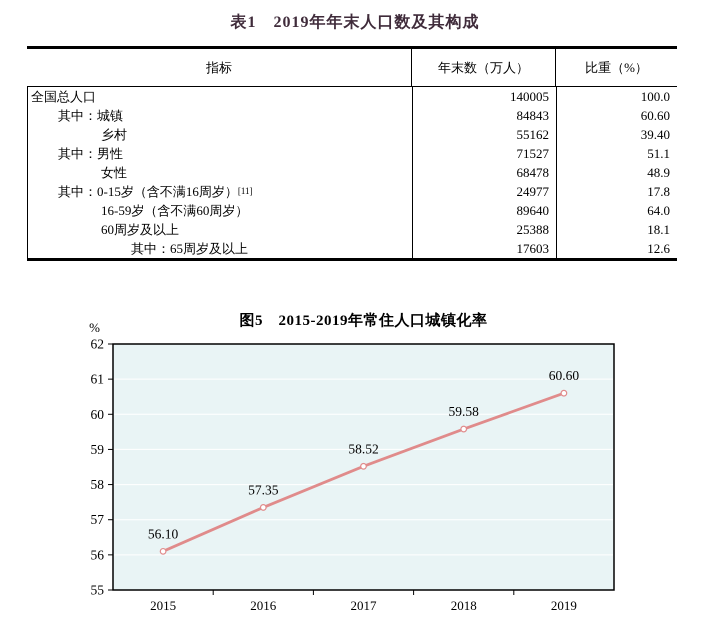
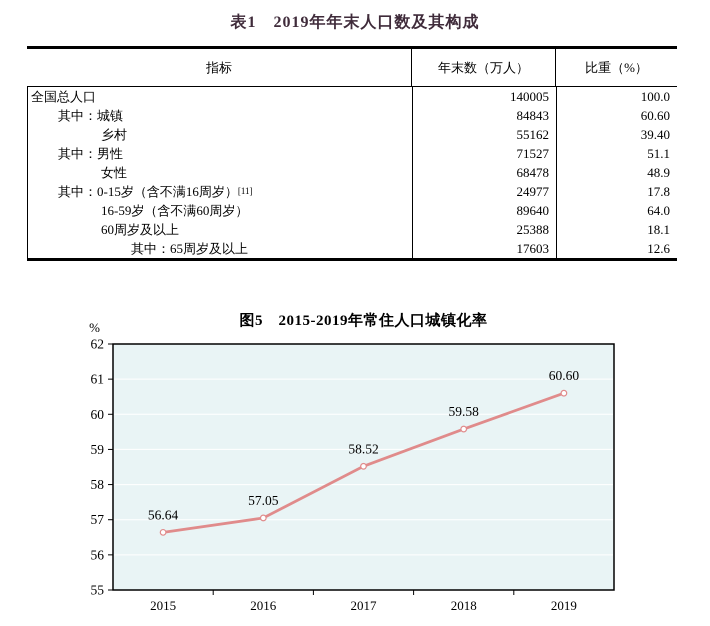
2015: 56.10 -> 56.64
2016: 57.35 -> 57.05
